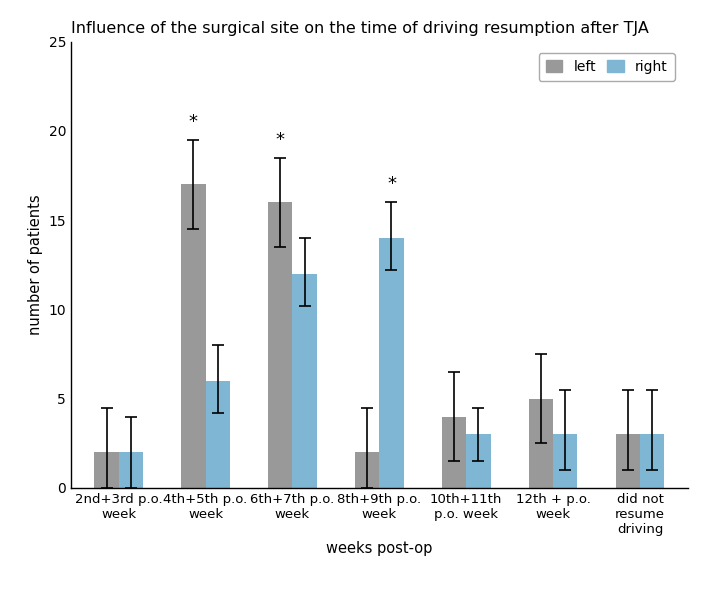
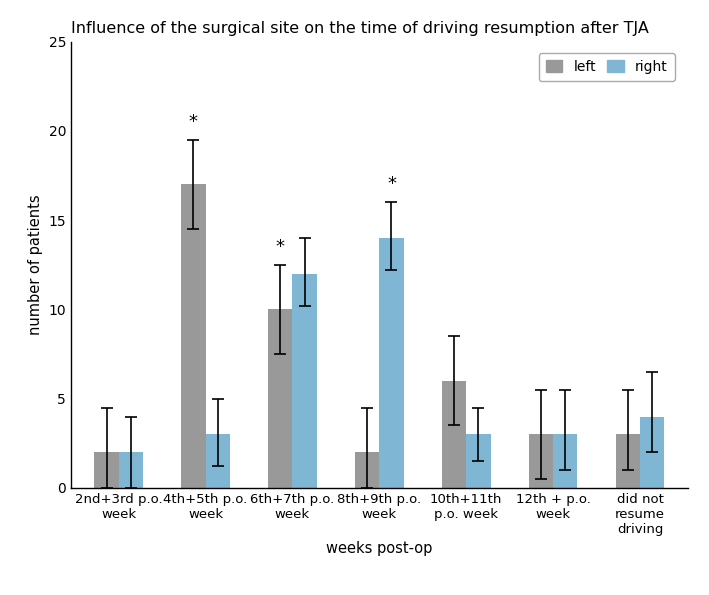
right/4th+5th p.o. week: 6 -> 3
left/6th+7th p.o. week: 16 -> 10
left/10th+11th p.o. week: 4 -> 6
left/12th + p.o. week: 5 -> 3
right/did not resume driving: 3 -> 4
